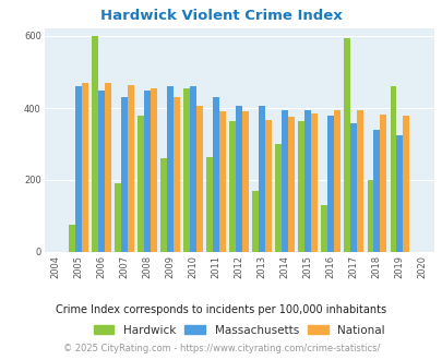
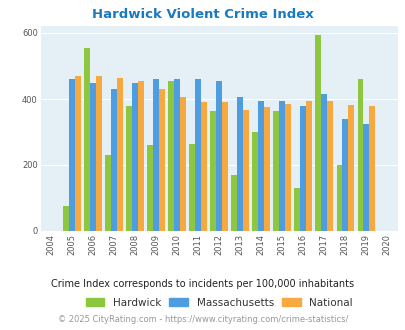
Hardwick/2006: 600 -> 555
Hardwick/2007: 190 -> 230
Massachusetts/2011: 430 -> 460
Massachusetts/2012: 405 -> 455
Massachusetts/2017: 358 -> 415
